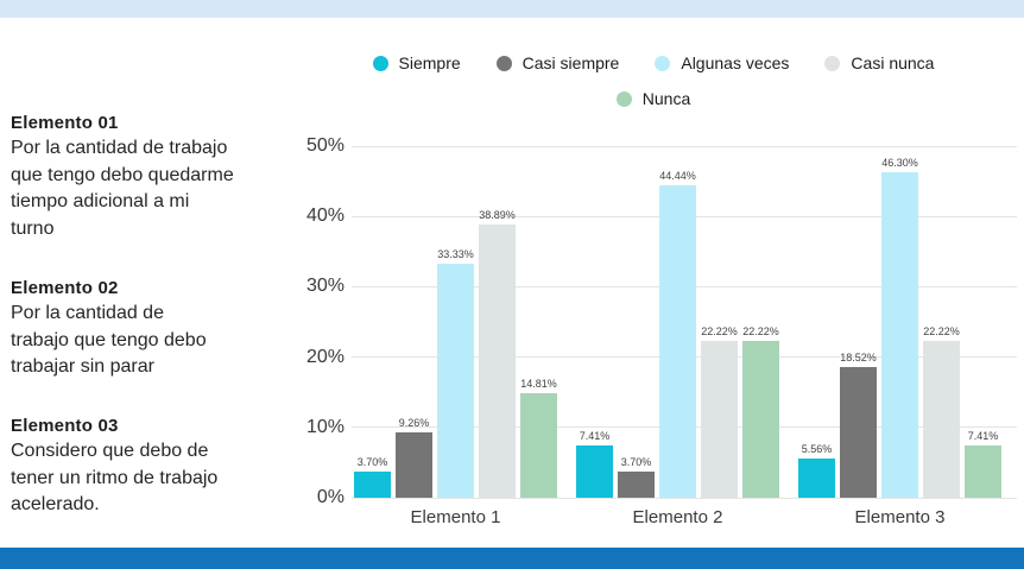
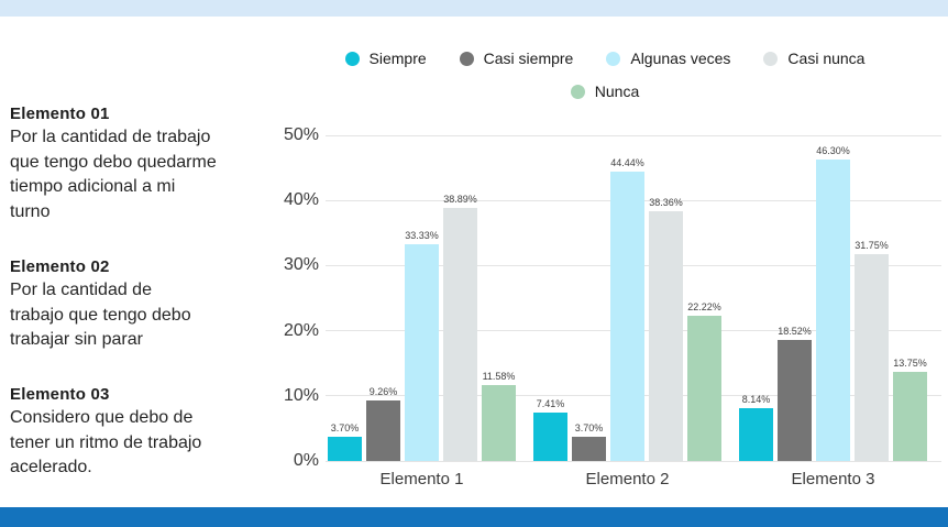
Nunca/Elemento 1: 14.81% -> 11.58%
Casi nunca/Elemento 2: 22.22% -> 38.36%
Siempre/Elemento 3: 5.56% -> 8.14%
Casi nunca/Elemento 3: 22.22% -> 31.75%
Nunca/Elemento 3: 7.41% -> 13.75%
